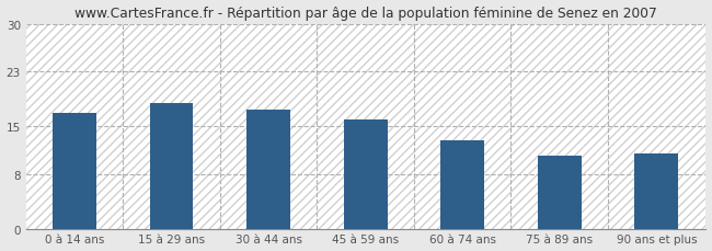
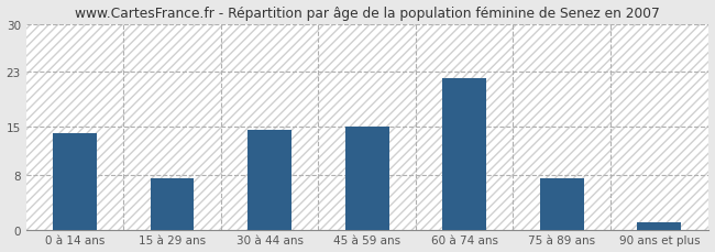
0 à 14 ans: 17.0 -> 14.0
15 à 29 ans: 18.4 -> 7.5
30 à 44 ans: 17.4 -> 14.5
45 à 59 ans: 16.0 -> 15.0
60 à 74 ans: 13.0 -> 22.0
75 à 89 ans: 10.6 -> 7.5
90 ans et plus: 11.0 -> 1.0
